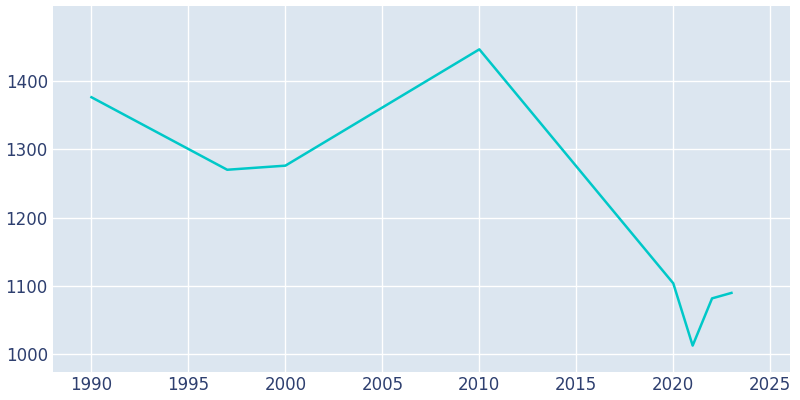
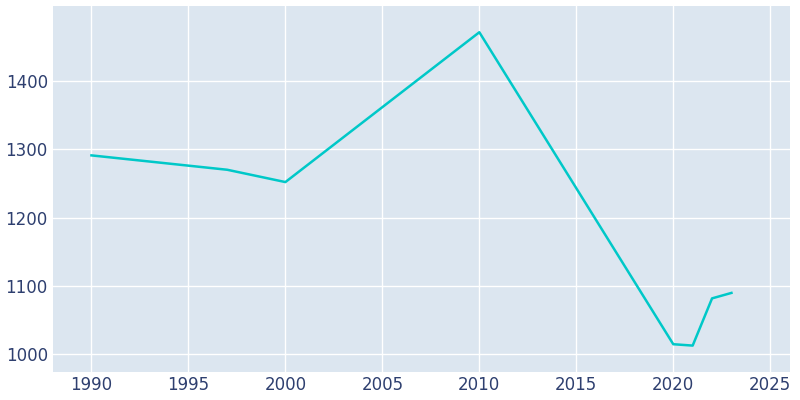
1990: 1376 -> 1291
2000: 1276 -> 1252
2010: 1446 -> 1471
2020: 1104 -> 1015
